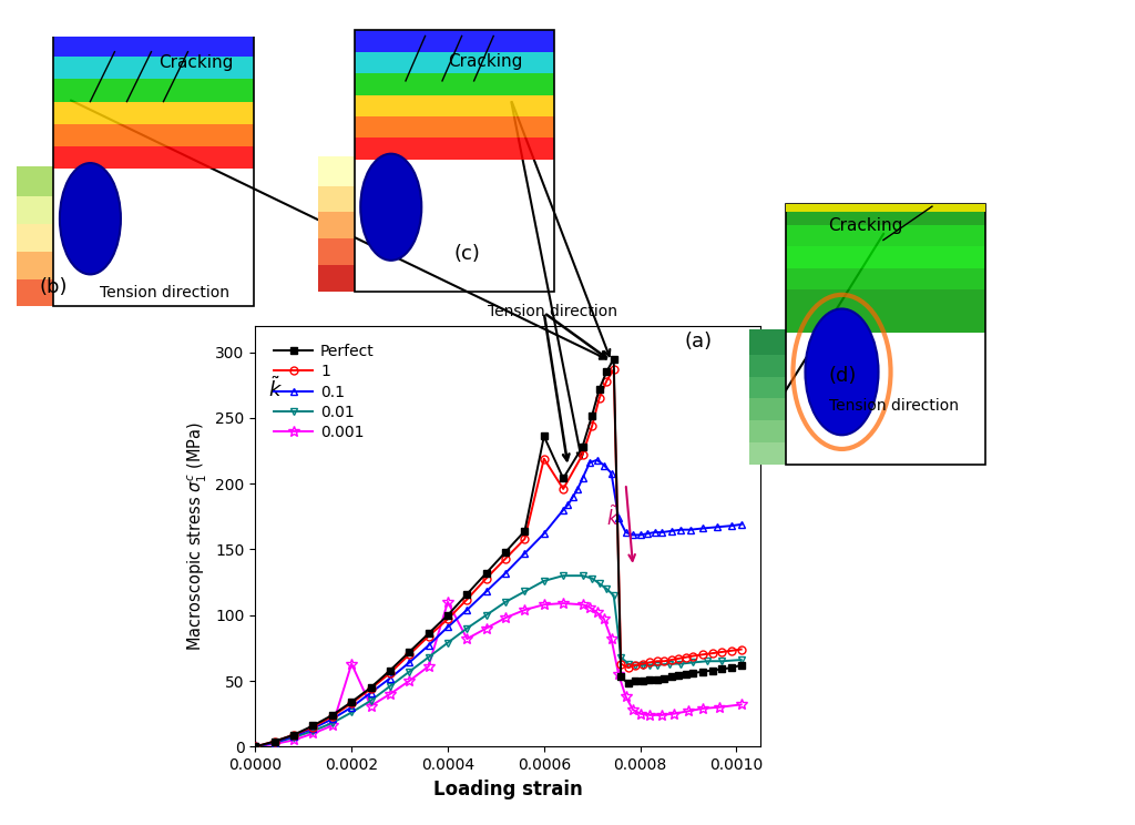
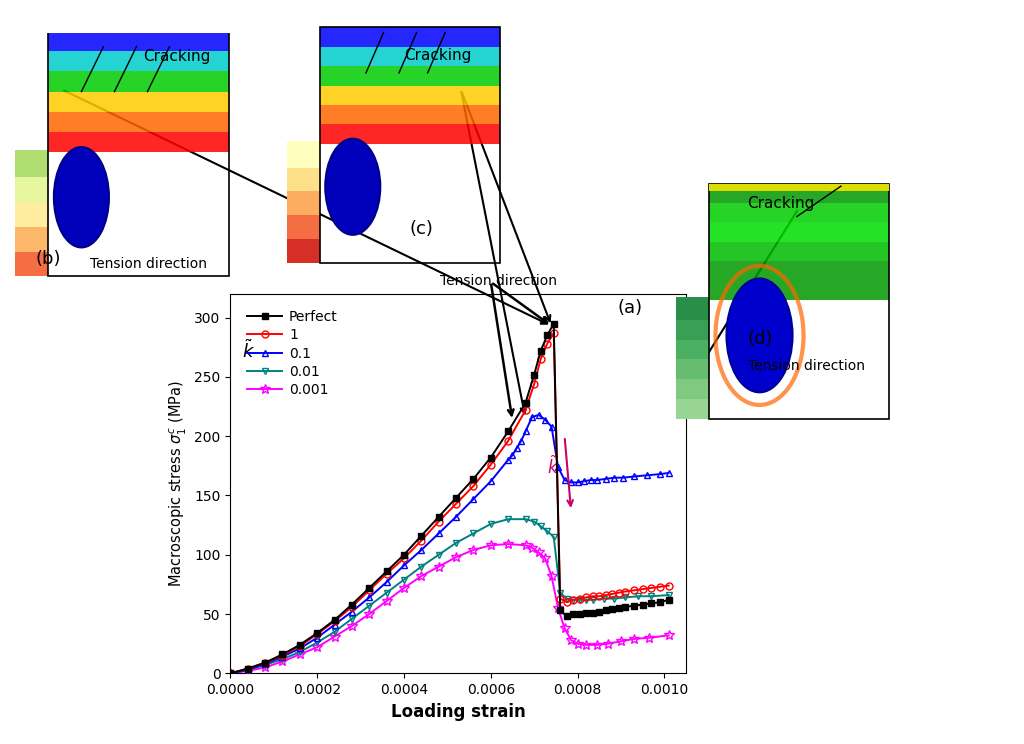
0.001/0.0002: 63 -> 22
0.001/0.0004: 110 -> 72
Perfect/0.0006: 236 -> 182
1/0.0006: 219 -> 176
